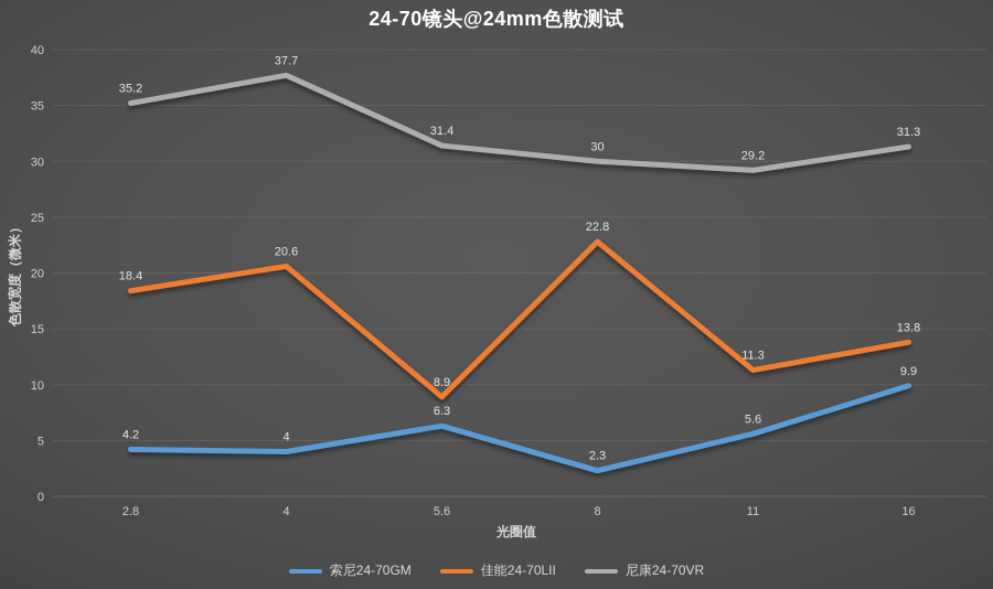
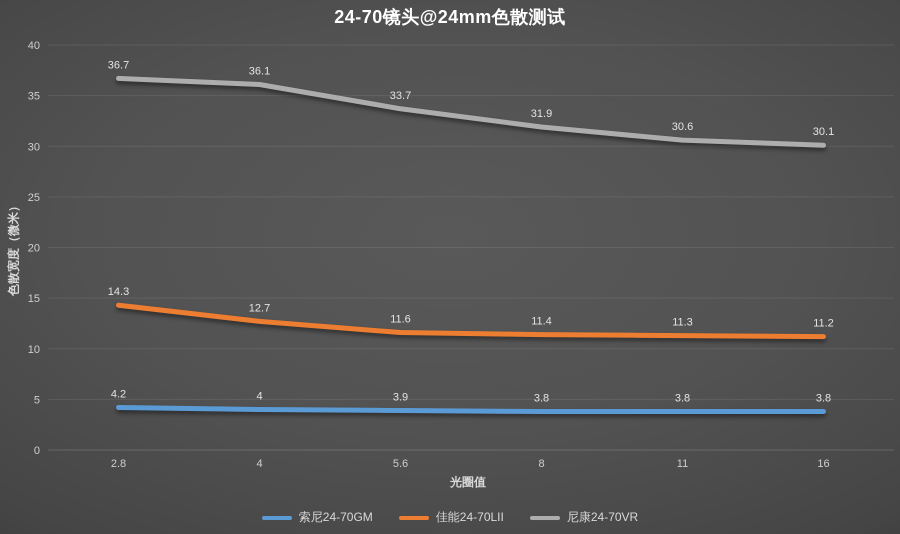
佳能24-70LII/2.8: 18.4 -> 14.3
尼康24-70VR/2.8: 35.2 -> 36.7
佳能24-70LII/4: 20.6 -> 12.7
尼康24-70VR/4: 37.7 -> 36.1
索尼24-70GM/5.6: 6.3 -> 3.9
佳能24-70LII/5.6: 8.9 -> 11.6
尼康24-70VR/5.6: 31.4 -> 33.7
索尼24-70GM/8: 2.3 -> 3.8
佳能24-70LII/8: 22.8 -> 11.4
尼康24-70VR/8: 30 -> 31.9
索尼24-70GM/11: 5.6 -> 3.8
尼康24-70VR/11: 29.2 -> 30.6
索尼24-70GM/16: 9.9 -> 3.8
佳能24-70LII/16: 13.8 -> 11.2
尼康24-70VR/16: 31.3 -> 30.1
